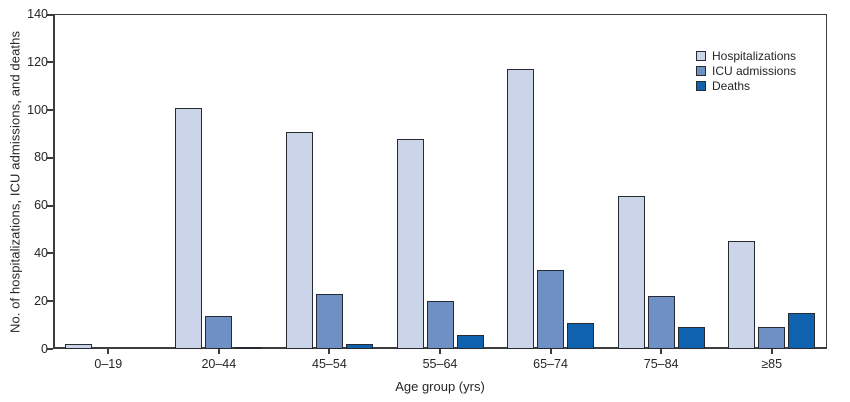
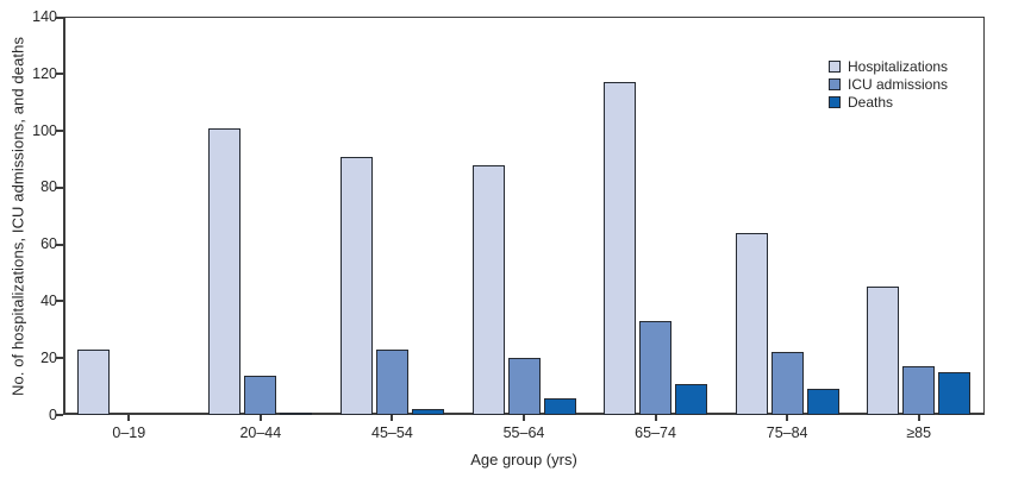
Hospitalizations/0–19: 2 -> 23
ICU admissions/≥85: 9 -> 17
